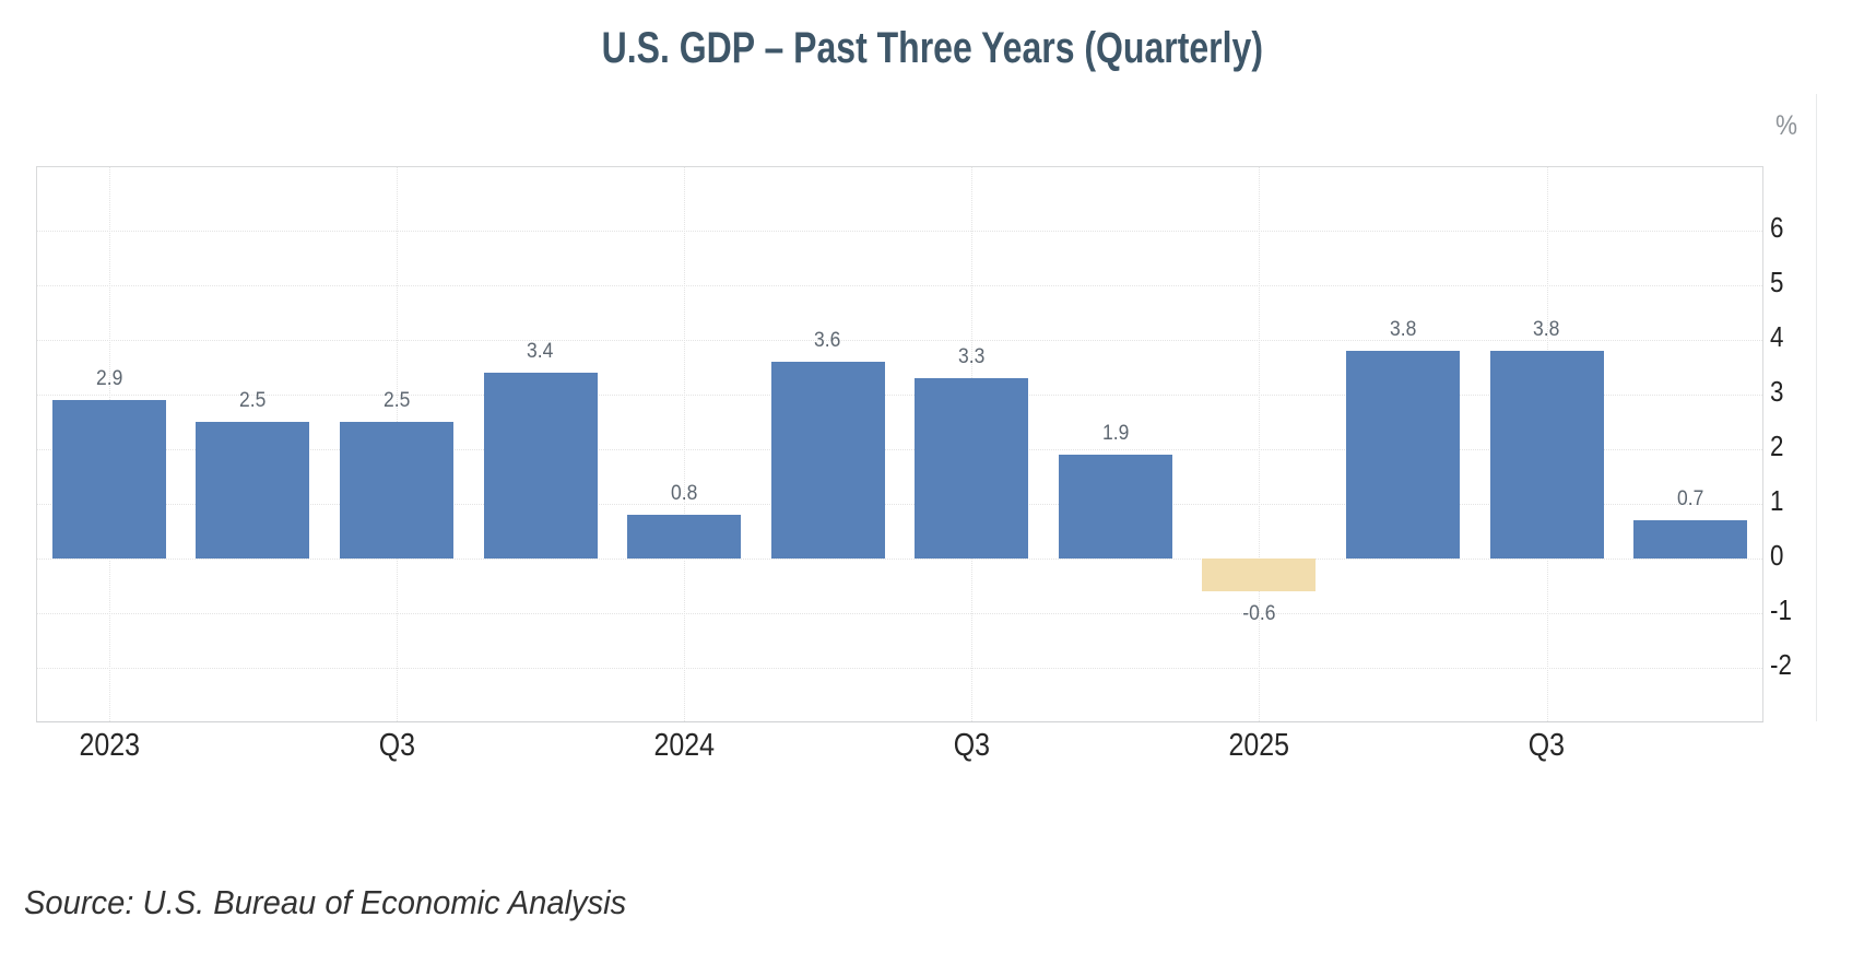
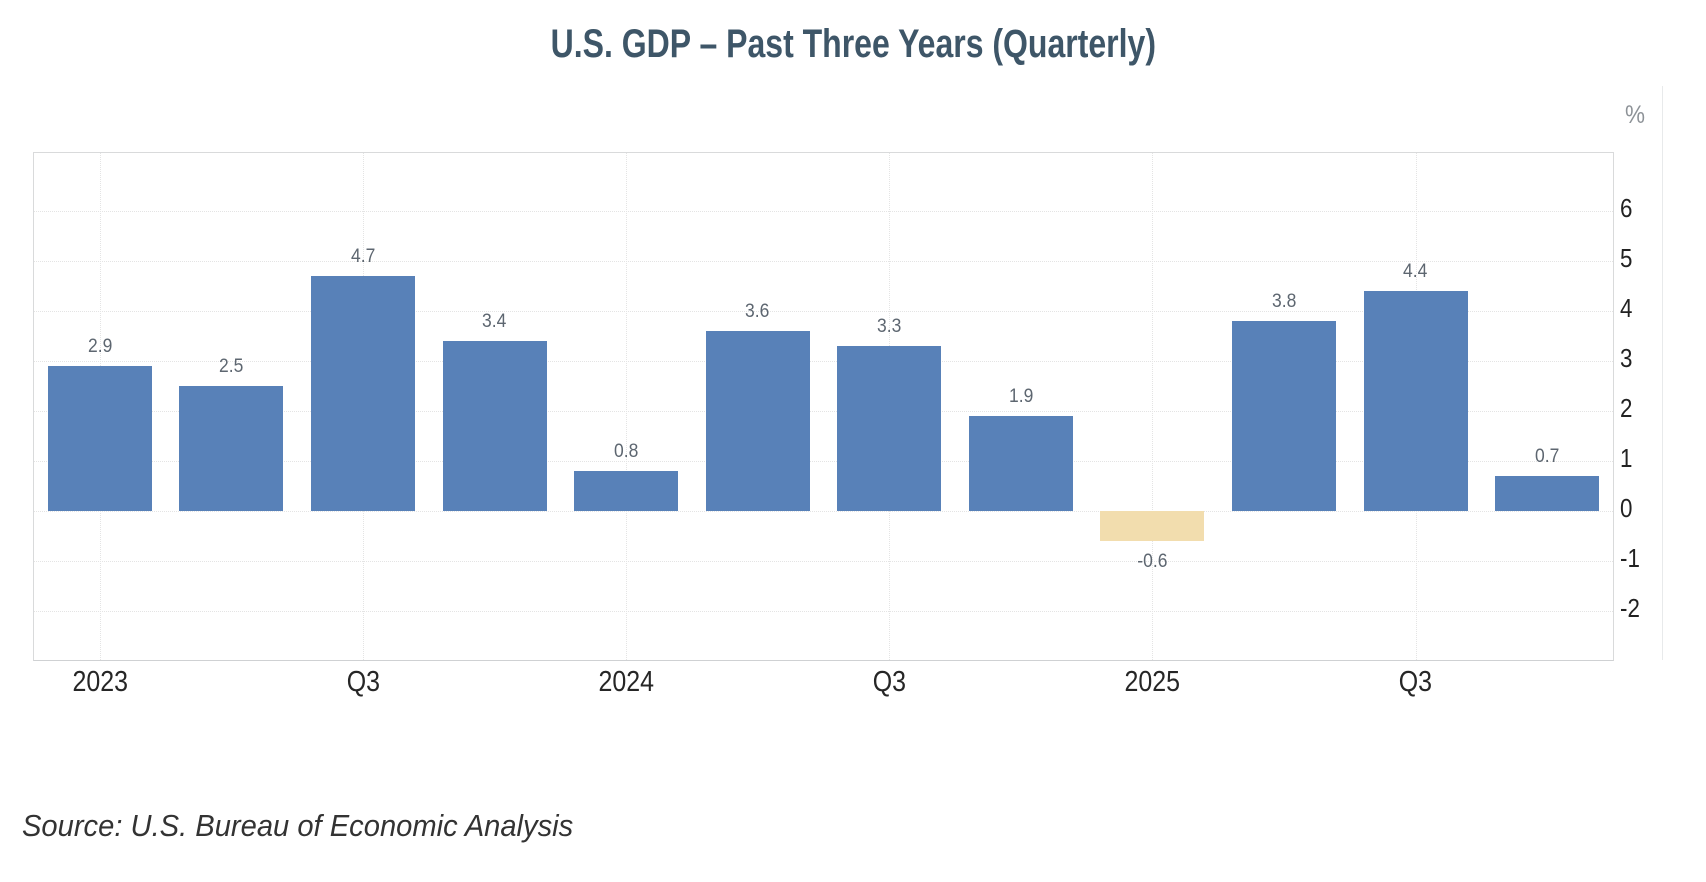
2023 Q3: 2.5 -> 4.7
2025 Q3: 3.8 -> 4.4
